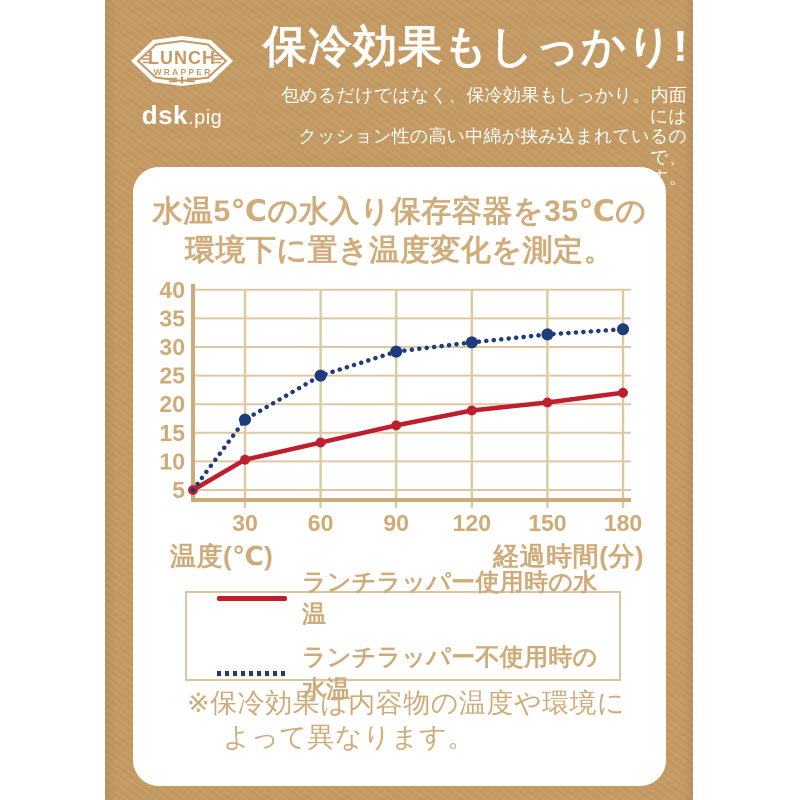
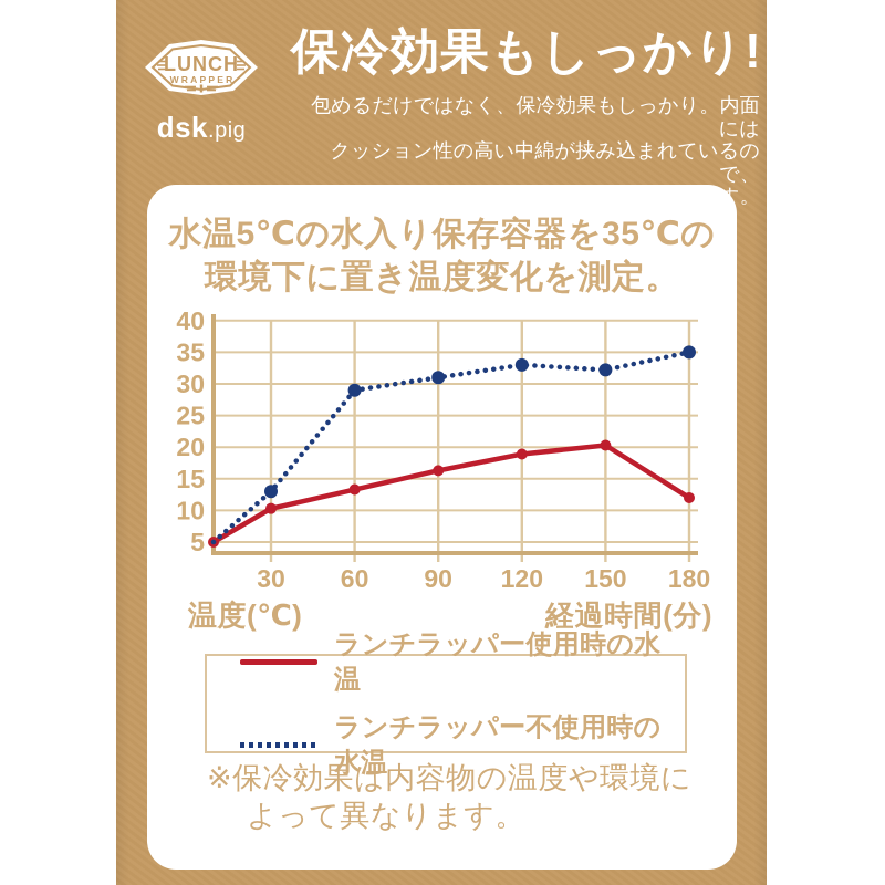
ランチラッパー不使用時の水温/30: 17 -> 13
ランチラッパー不使用時の水温/60: 25 -> 29
ランチラッパー不使用時の水温/90: 29 -> 31
ランチラッパー不使用時の水温/120: 31 -> 33
ランチラッパー使用時の水温/180: 22 -> 12
ランチラッパー不使用時の水温/180: 33 -> 35
